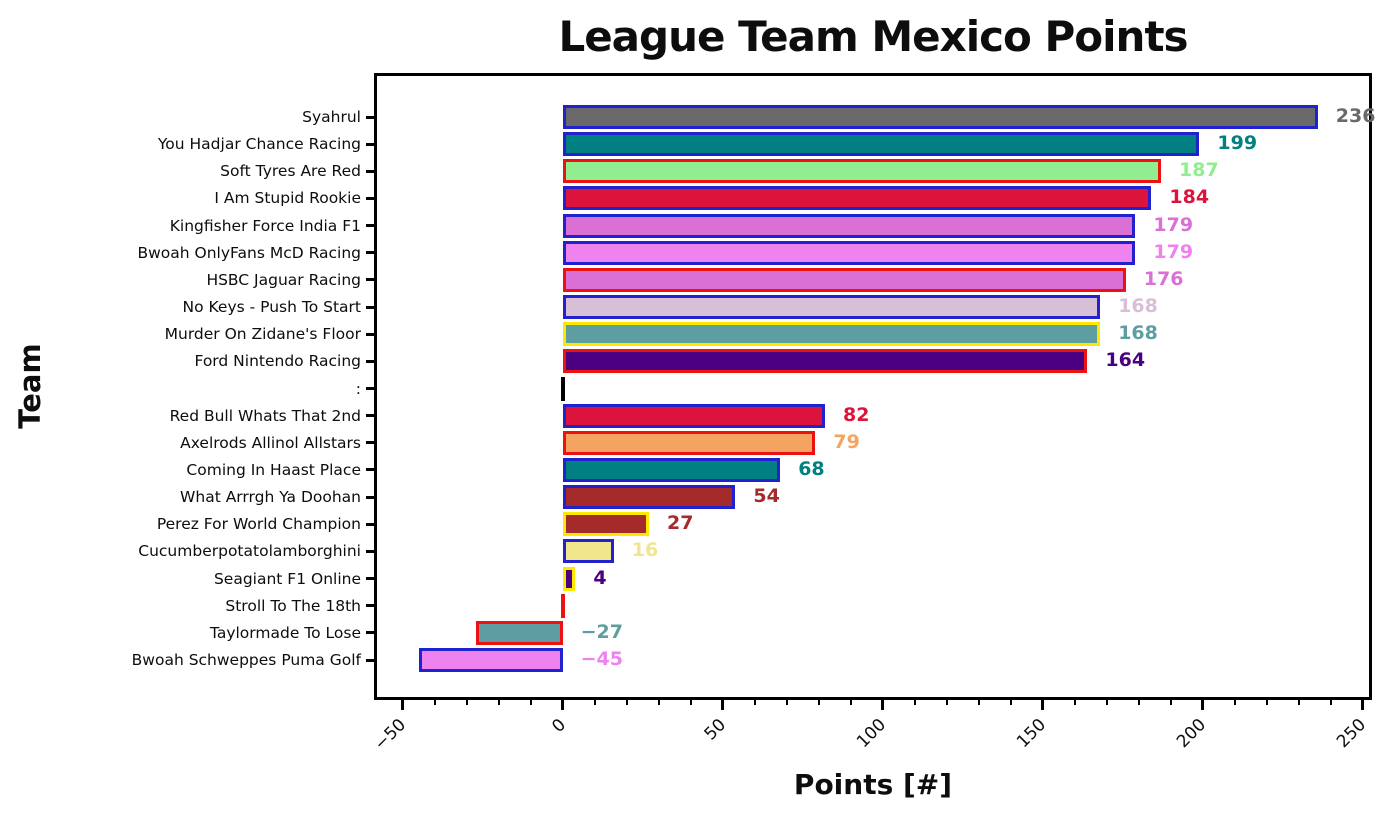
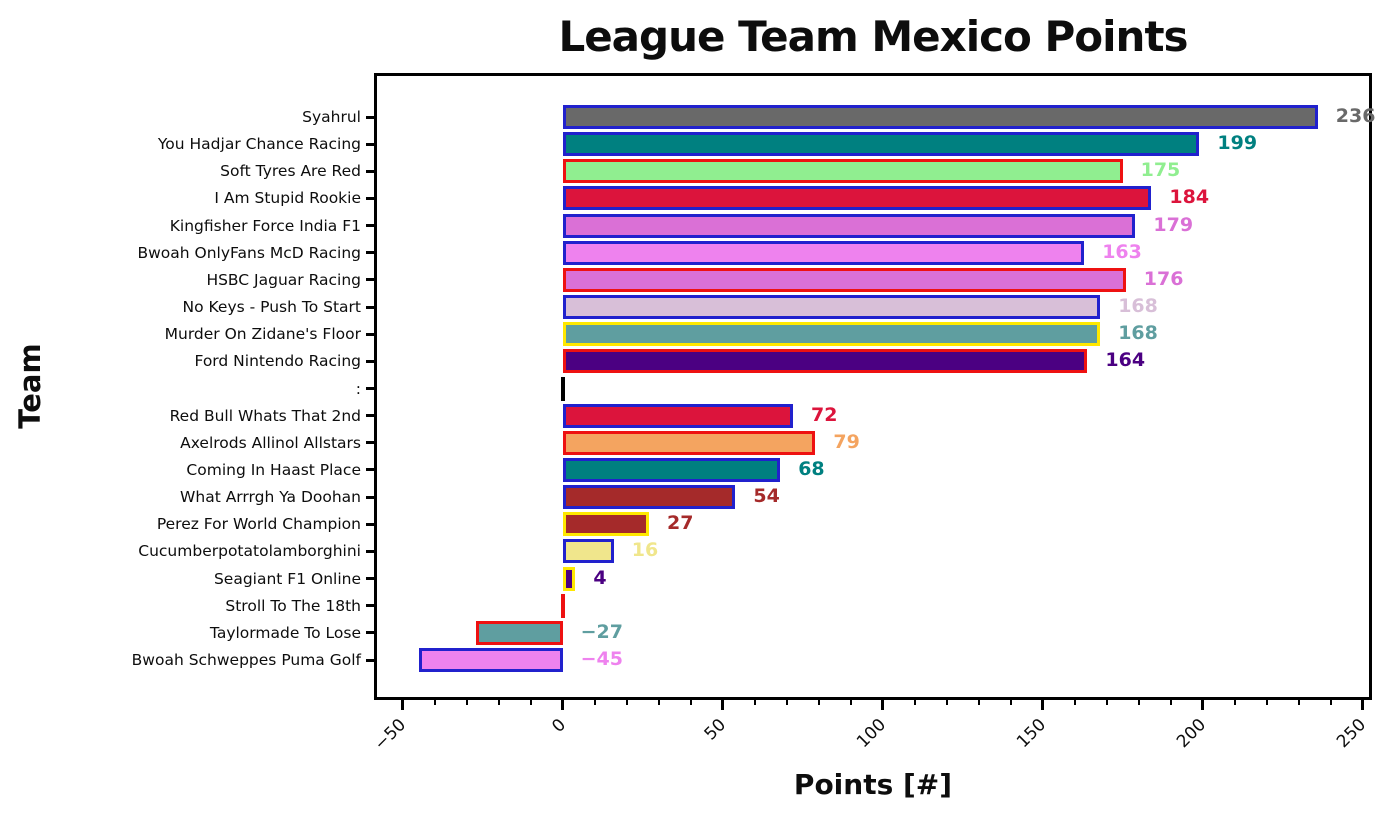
Soft Tyres Are Red: 187 -> 175
Bwoah OnlyFans McD Racing: 179 -> 163
Red Bull Whats That 2nd: 82 -> 72
